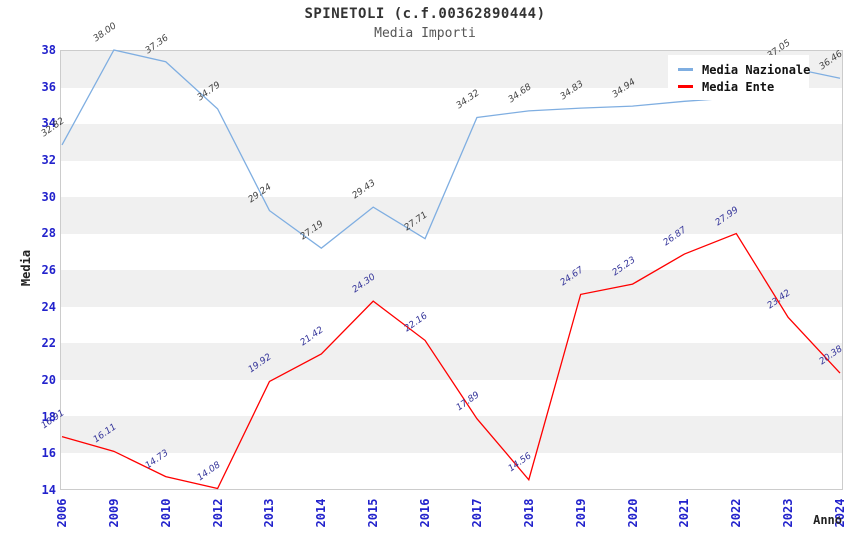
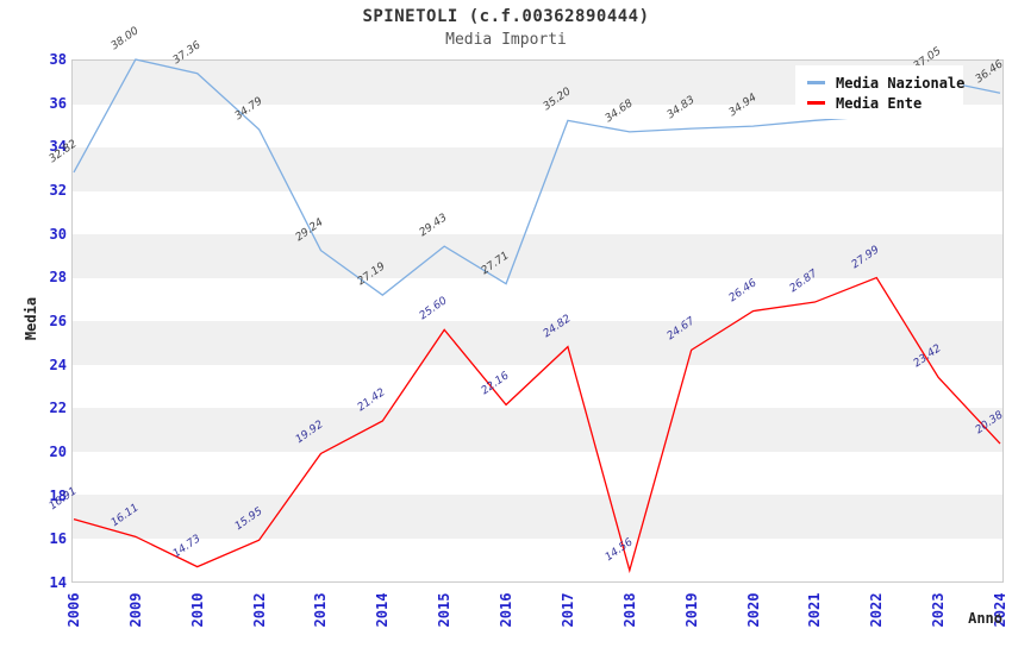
Media Ente/2012: 14.08 -> 15.95
Media Ente/2015: 24.30 -> 25.60
Media Nazionale/2017: 34.32 -> 35.20
Media Ente/2017: 17.89 -> 24.82
Media Ente/2020: 25.23 -> 26.46
